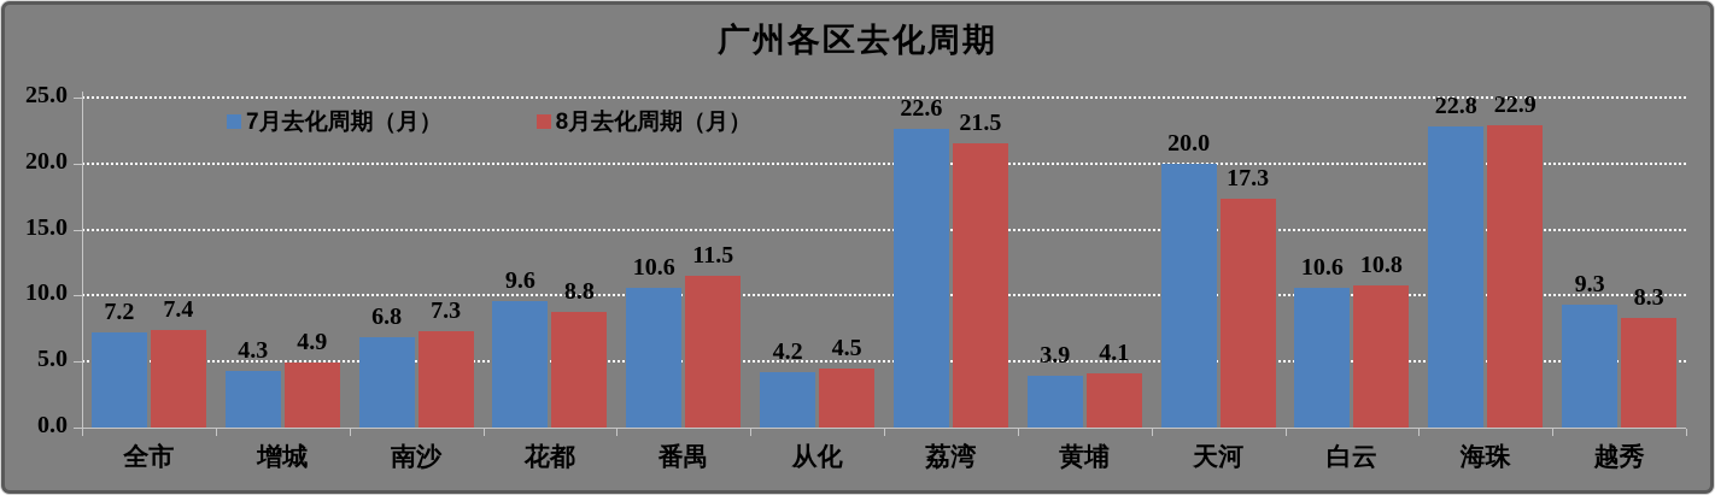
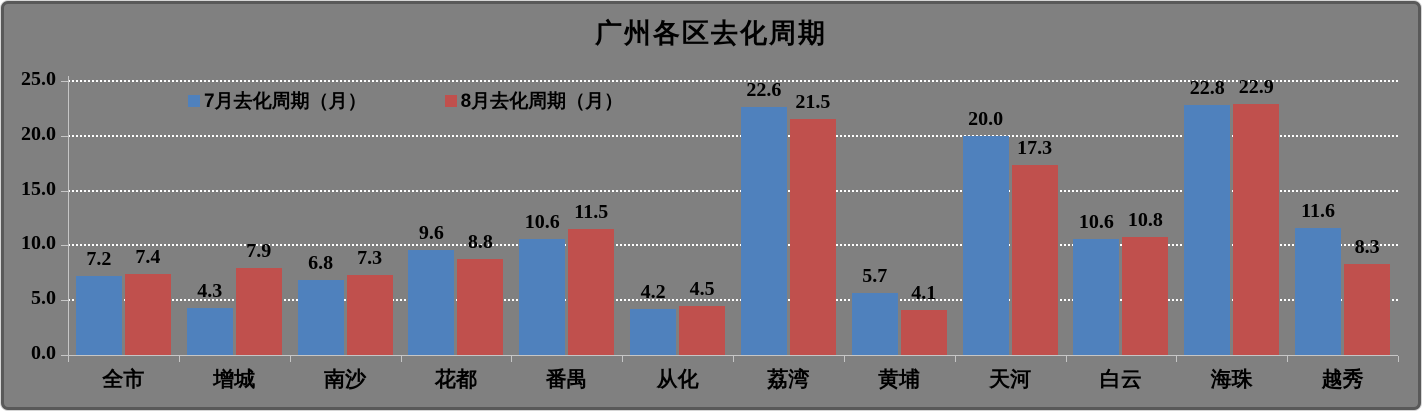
8月去化周期（月）/增城: 4.9 -> 7.9
7月去化周期（月）/黄埔: 3.9 -> 5.7
7月去化周期（月）/越秀: 9.3 -> 11.6
